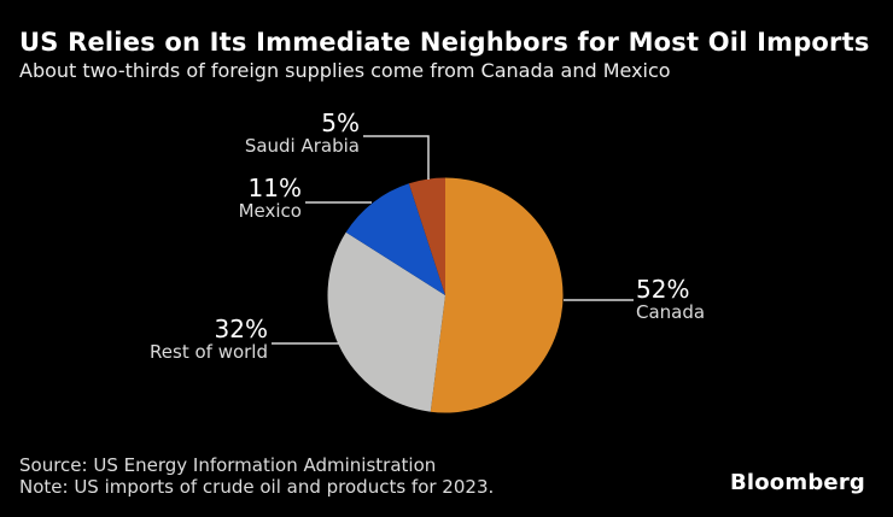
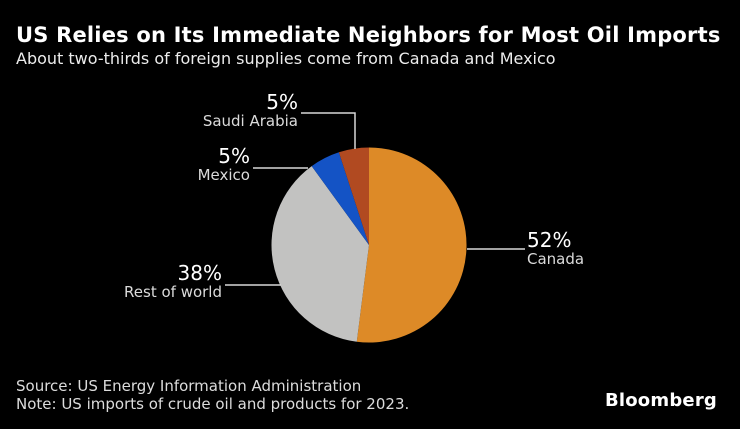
Rest of world: 32% -> 38%
Mexico: 11% -> 5%
